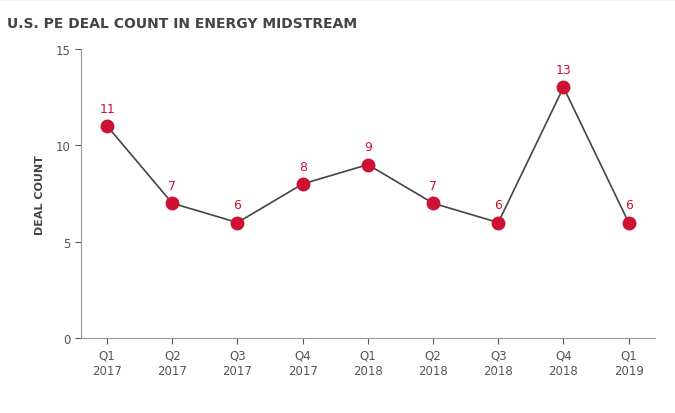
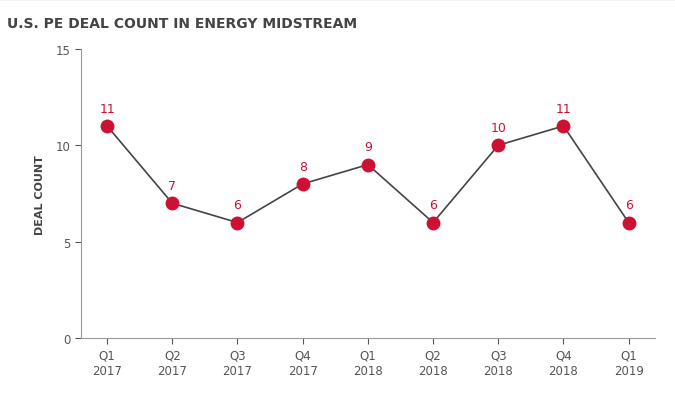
Q2 2018: 7 -> 6
Q3 2018: 6 -> 10
Q4 2018: 13 -> 11
